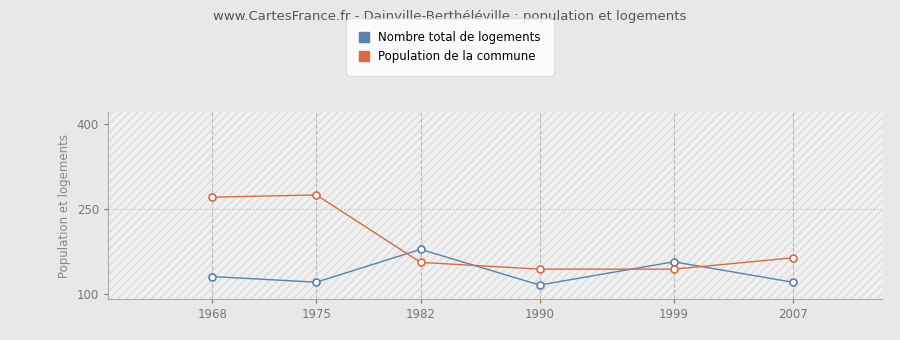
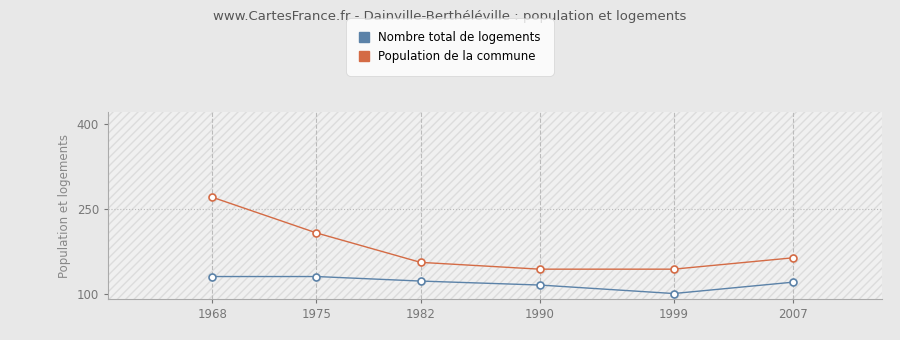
Nombre total de logements/1975: 120 -> 130
Population de la commune/1975: 274 -> 207
Nombre total de logements/1982: 178 -> 122
Nombre total de logements/1999: 156 -> 100
